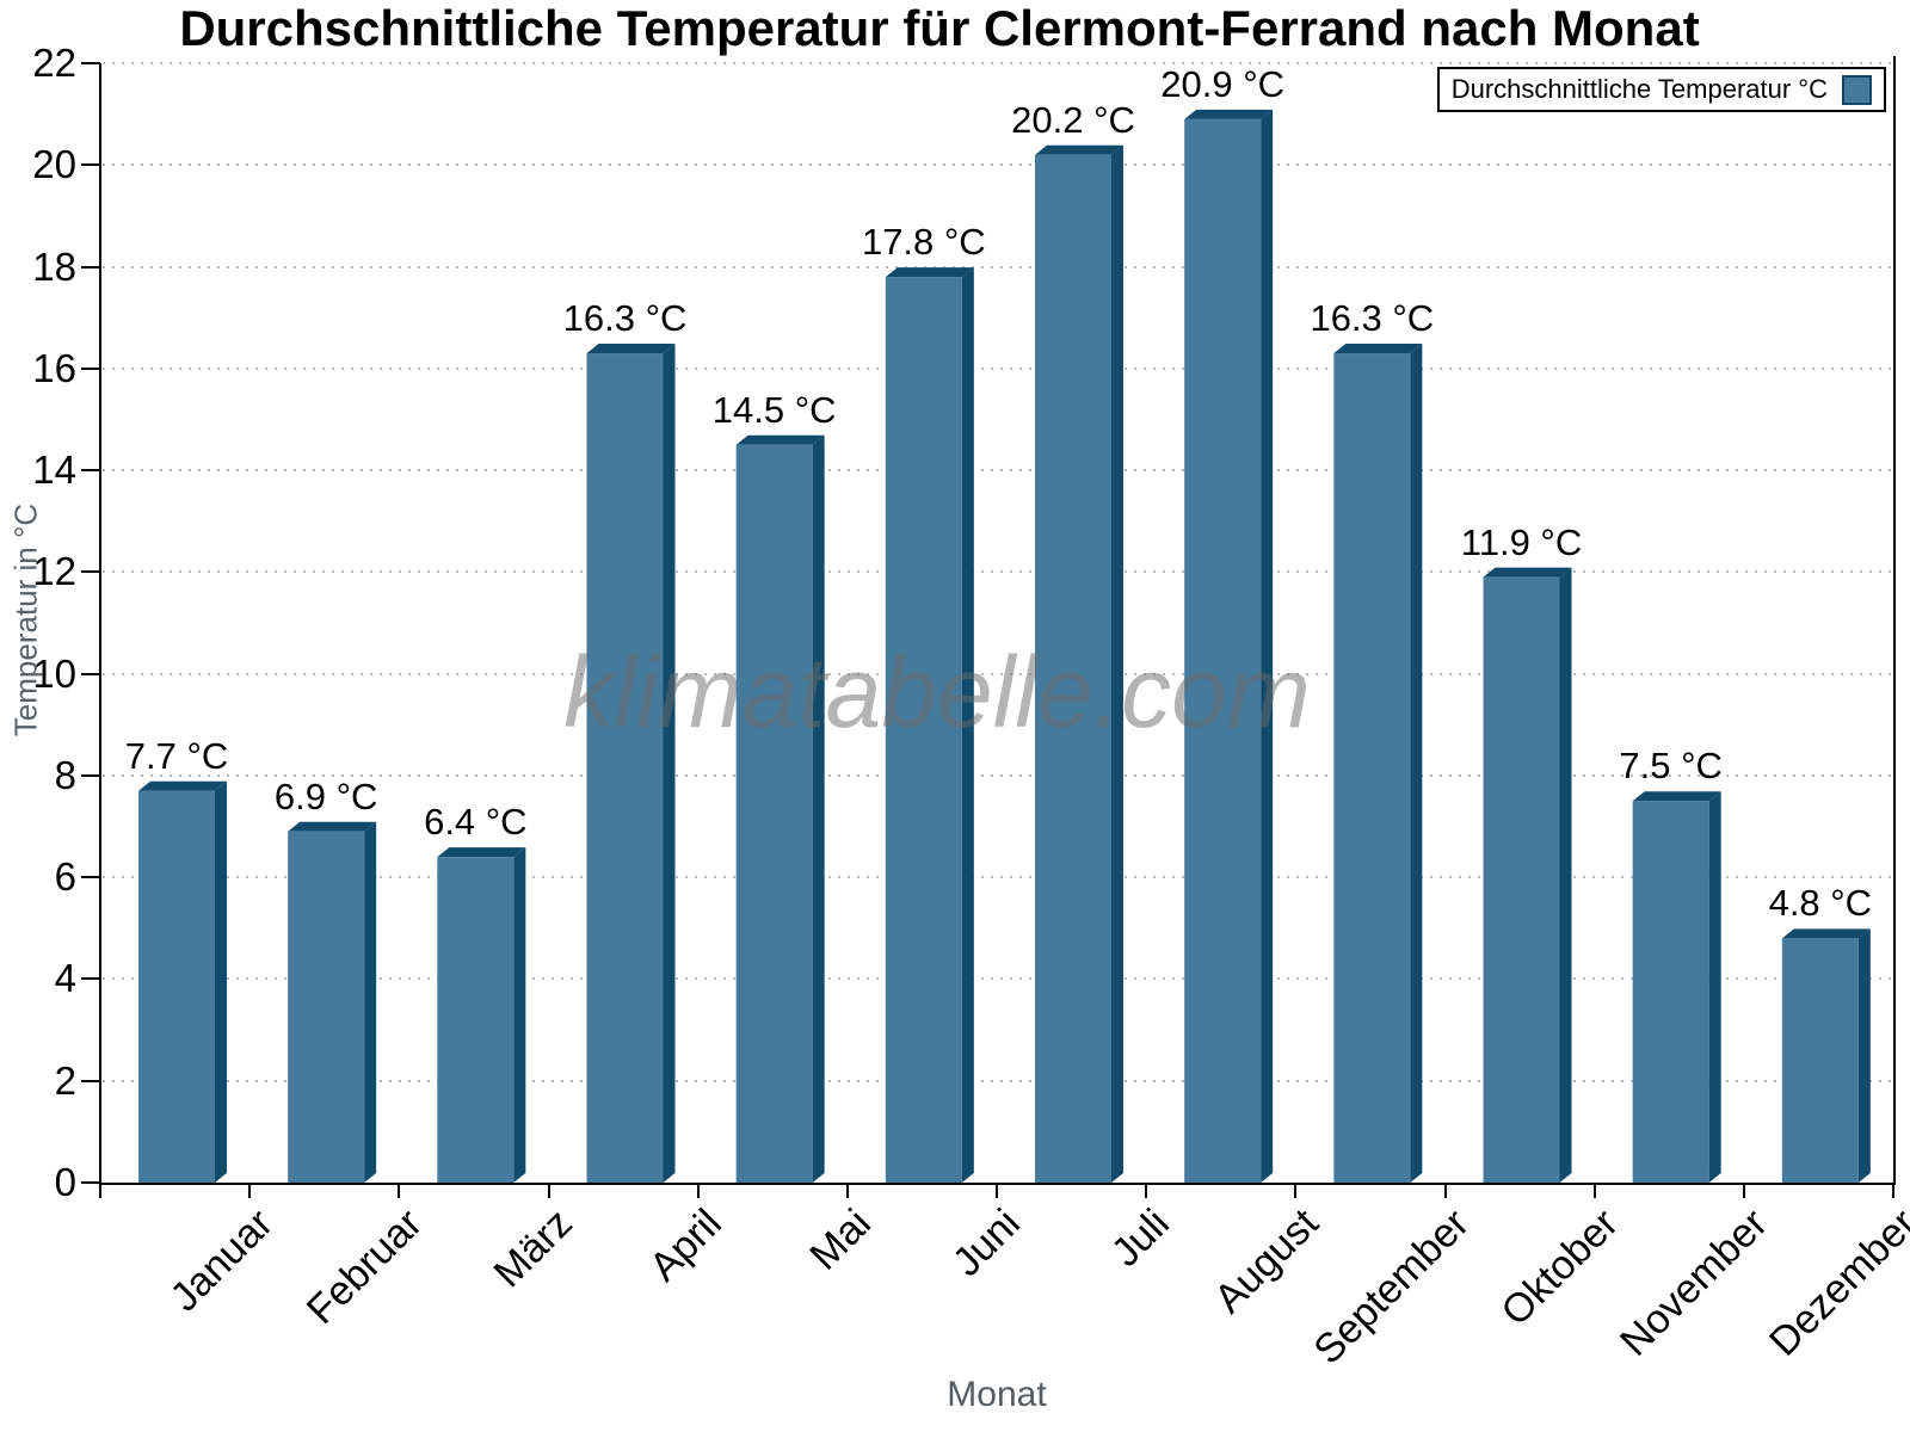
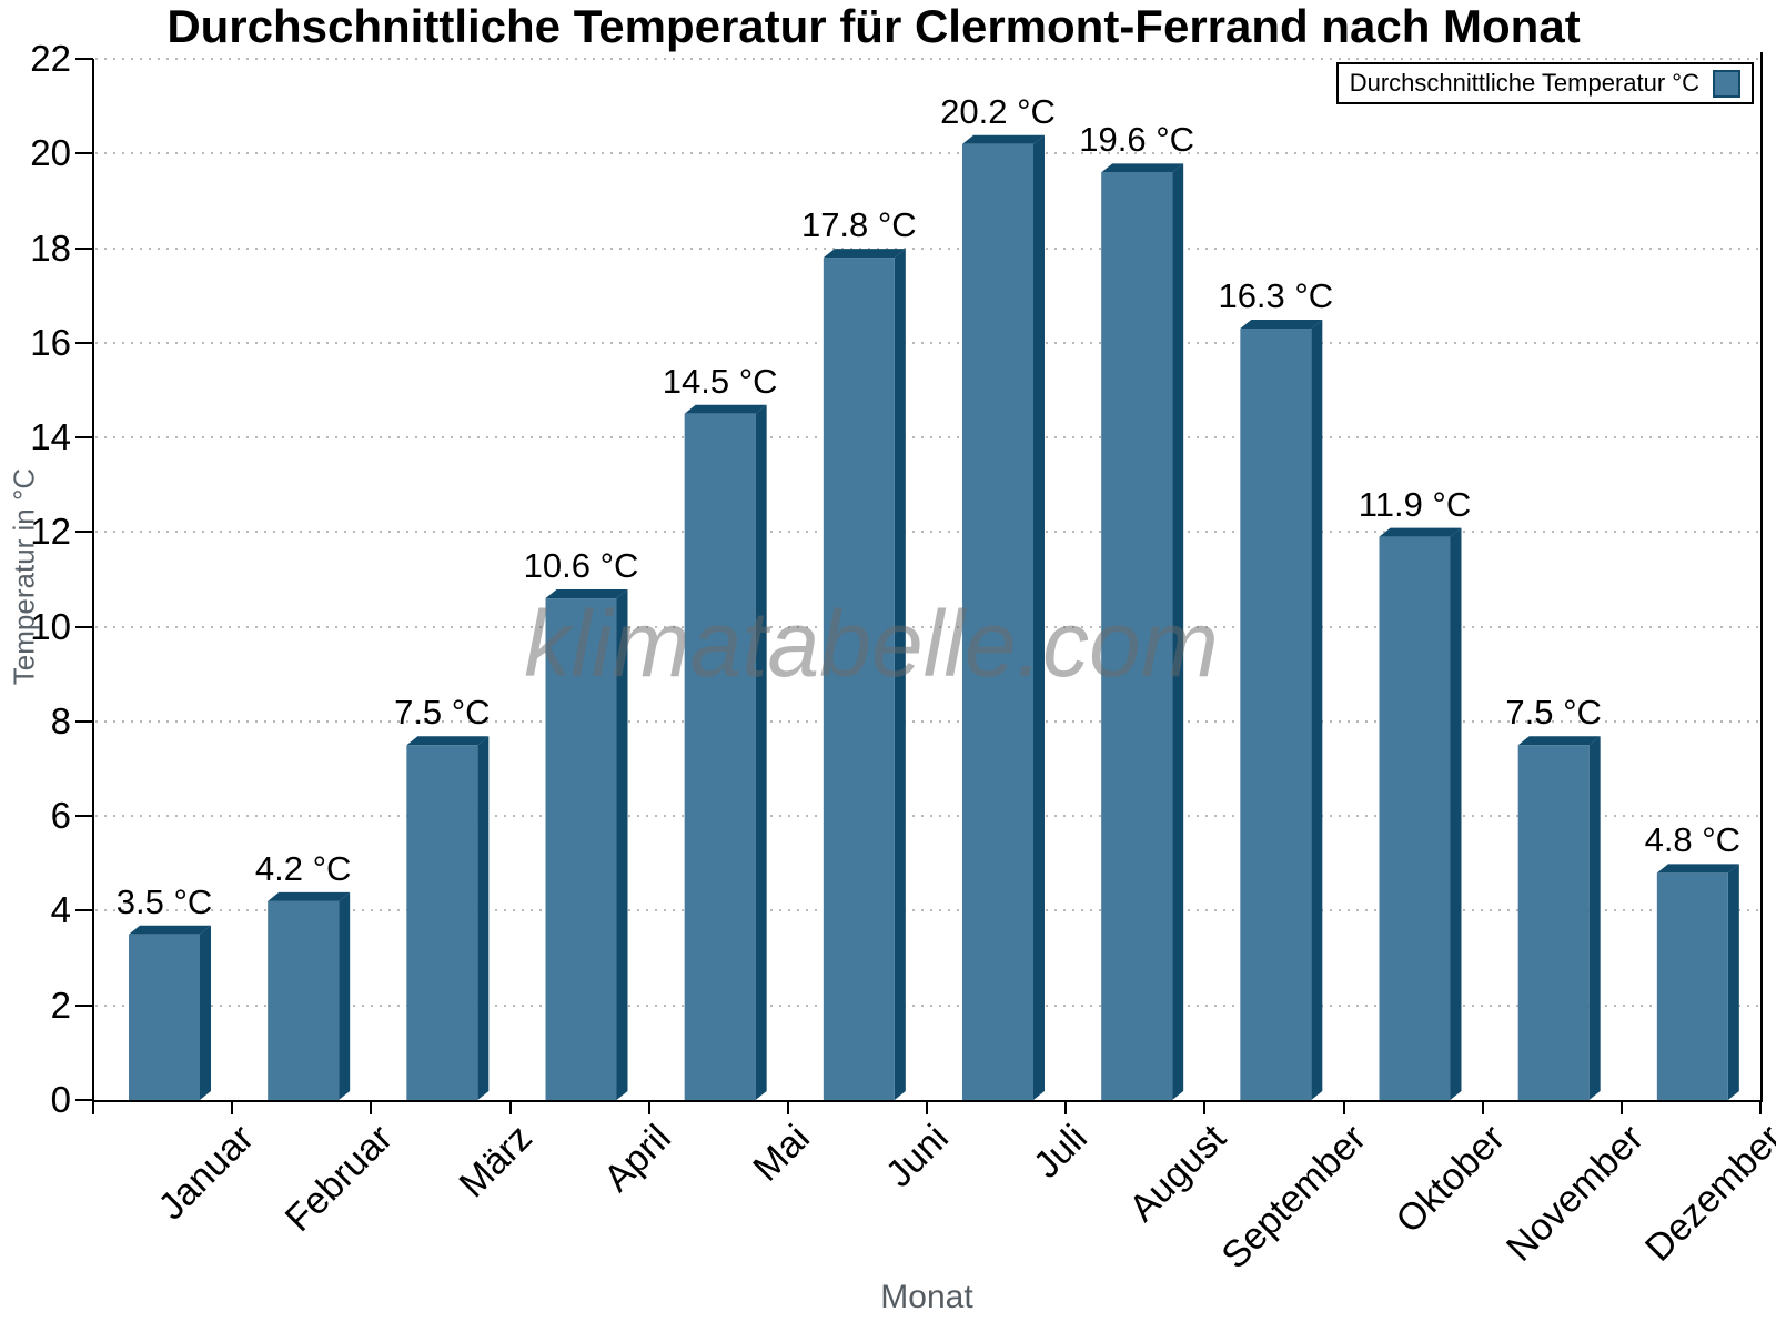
Januar: 7.7 -> 3.5
Februar: 6.9 -> 4.2
März: 6.4 -> 7.5
April: 16.3 -> 10.6
August: 20.9 -> 19.6
